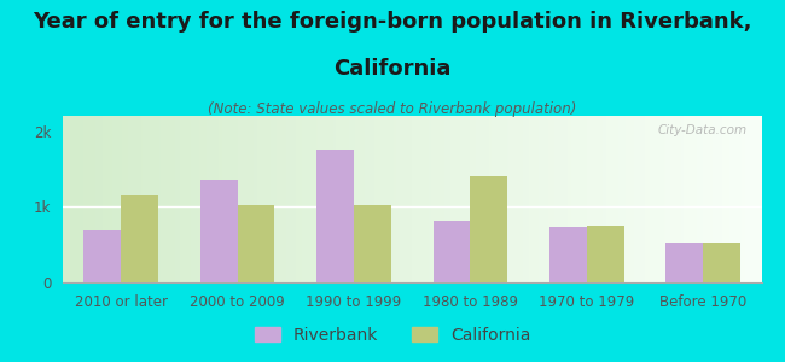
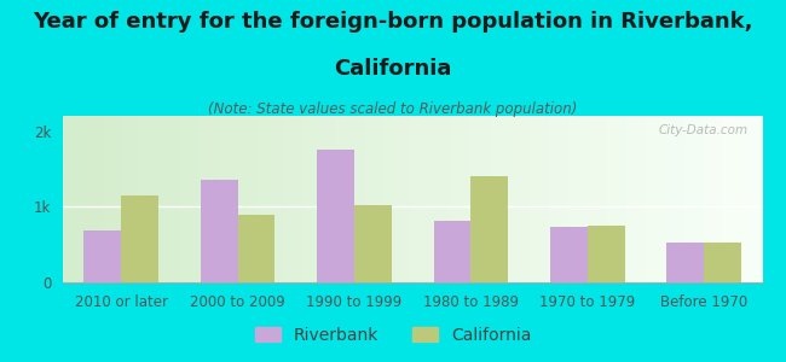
California/2000 to 2009: 1.02k -> 0.90k
